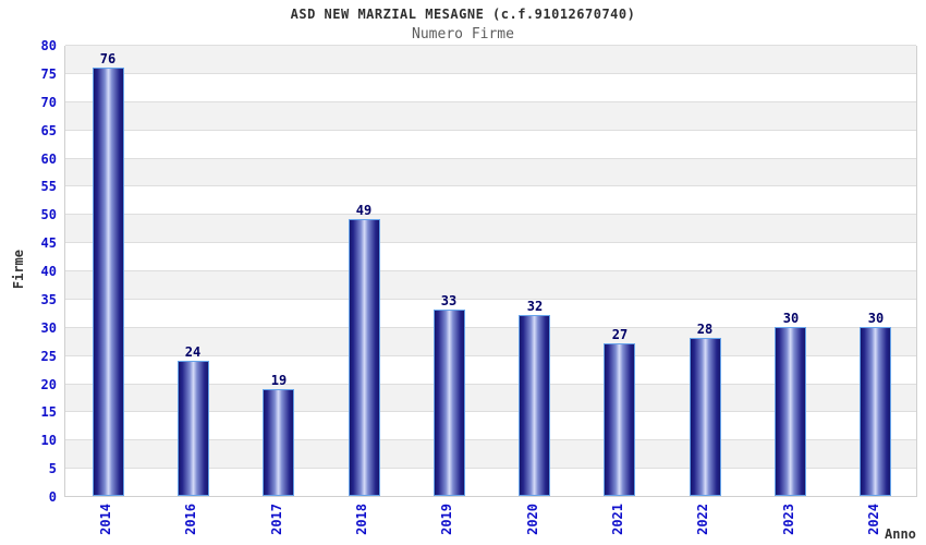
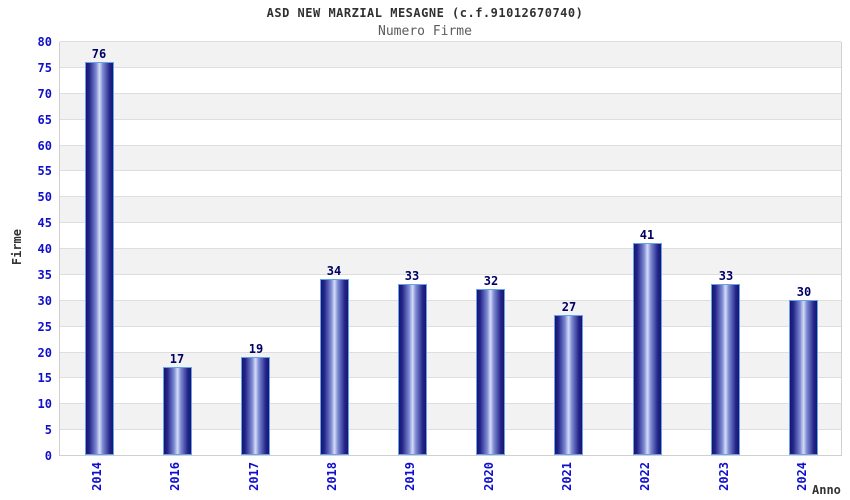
2016: 24 -> 17
2018: 49 -> 34
2022: 28 -> 41
2023: 30 -> 33
